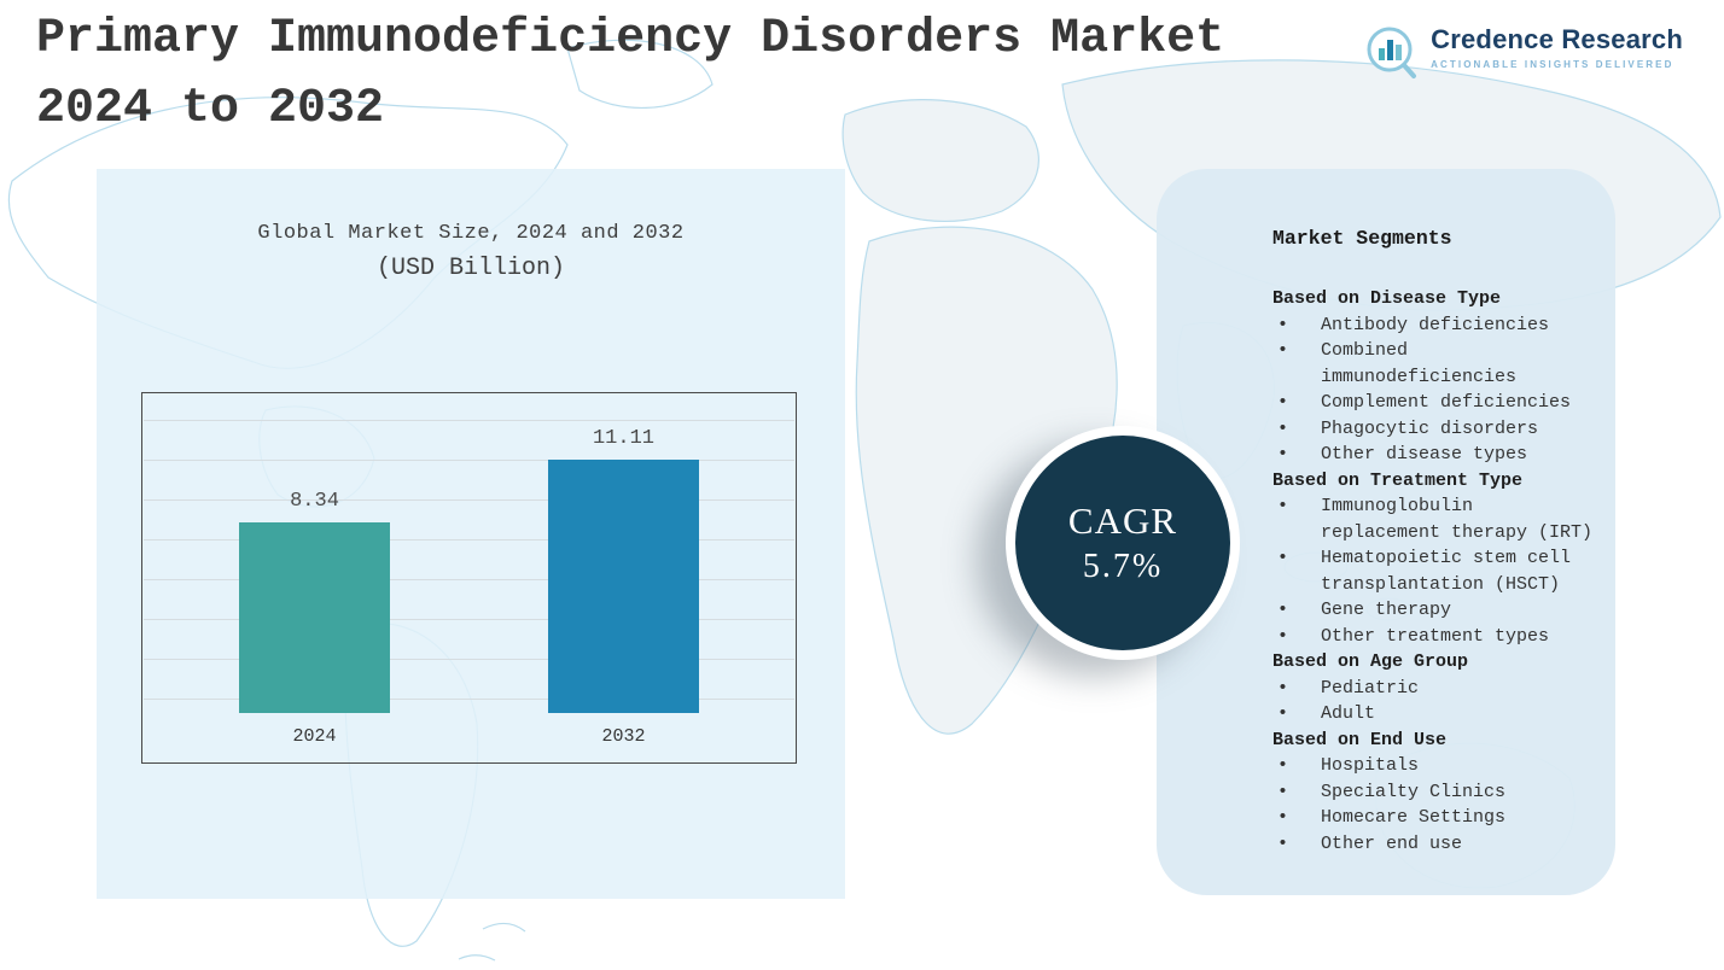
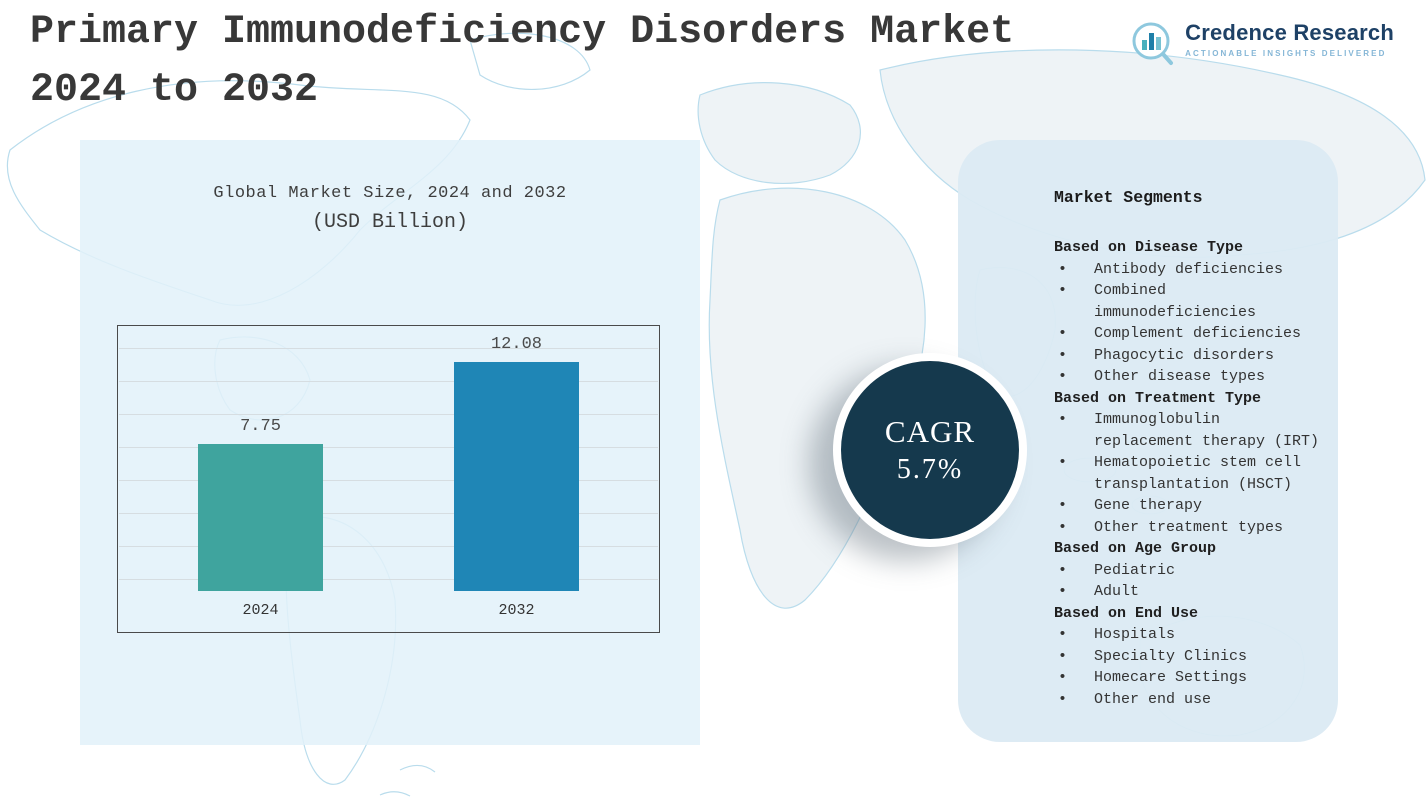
2024: 8.34 -> 7.75
2032: 11.11 -> 12.08
